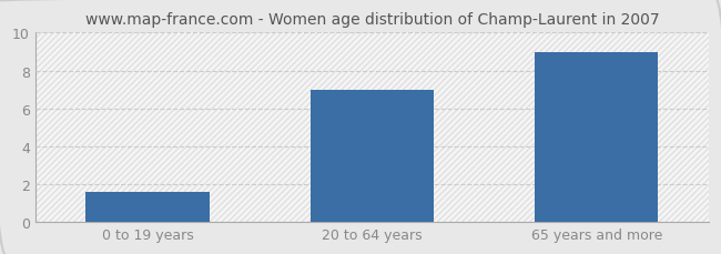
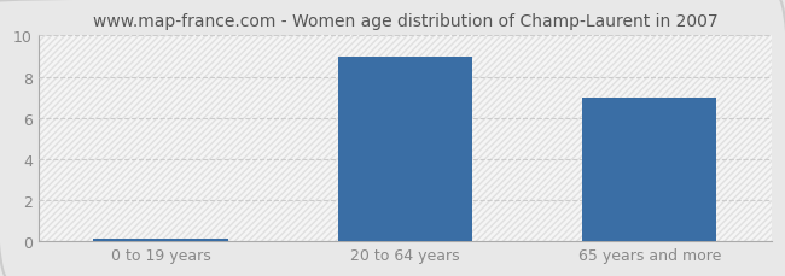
0 to 19 years: 1.6 -> 0.1
20 to 64 years: 7.0 -> 9.0
65 years and more: 9.0 -> 7.0
